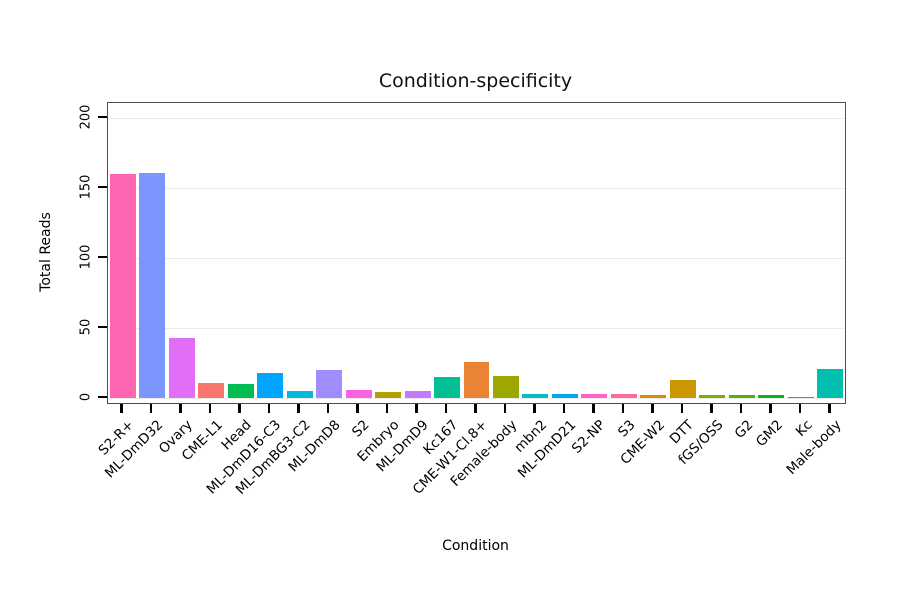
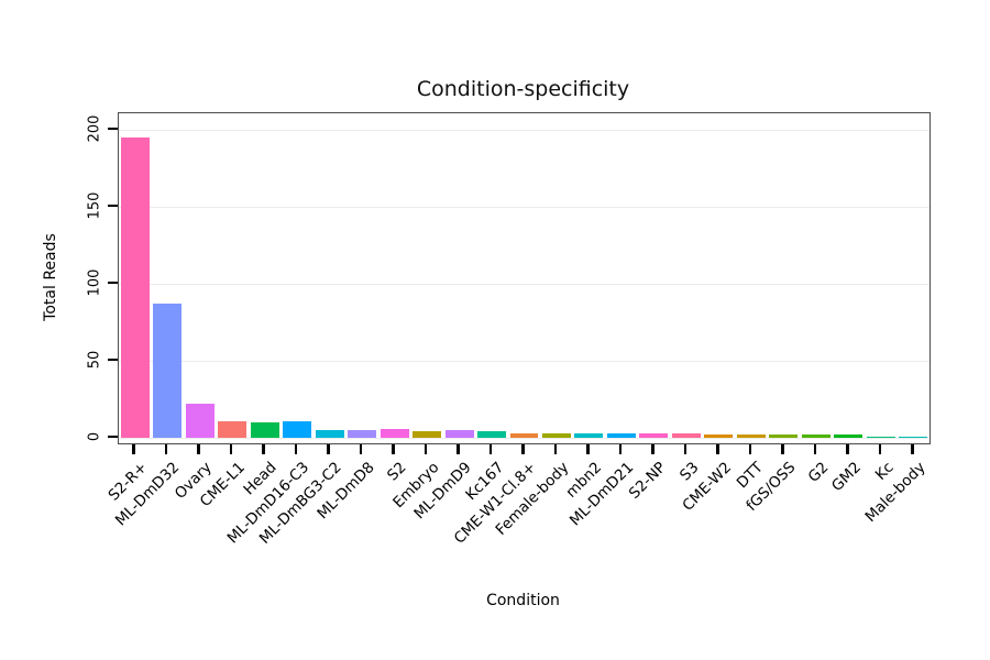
S2-R+: 160 -> 195
ML-DmD32: 161 -> 87
Ovary: 43 -> 22
ML-DmD16-C3: 18 -> 11
ML-DmD8: 20 -> 5
Kc167: 15 -> 4
CME-W1-Cl.8+: 26 -> 3
Female-body: 16 -> 3
DTT: 13 -> 2
Male-body: 21 -> 1
